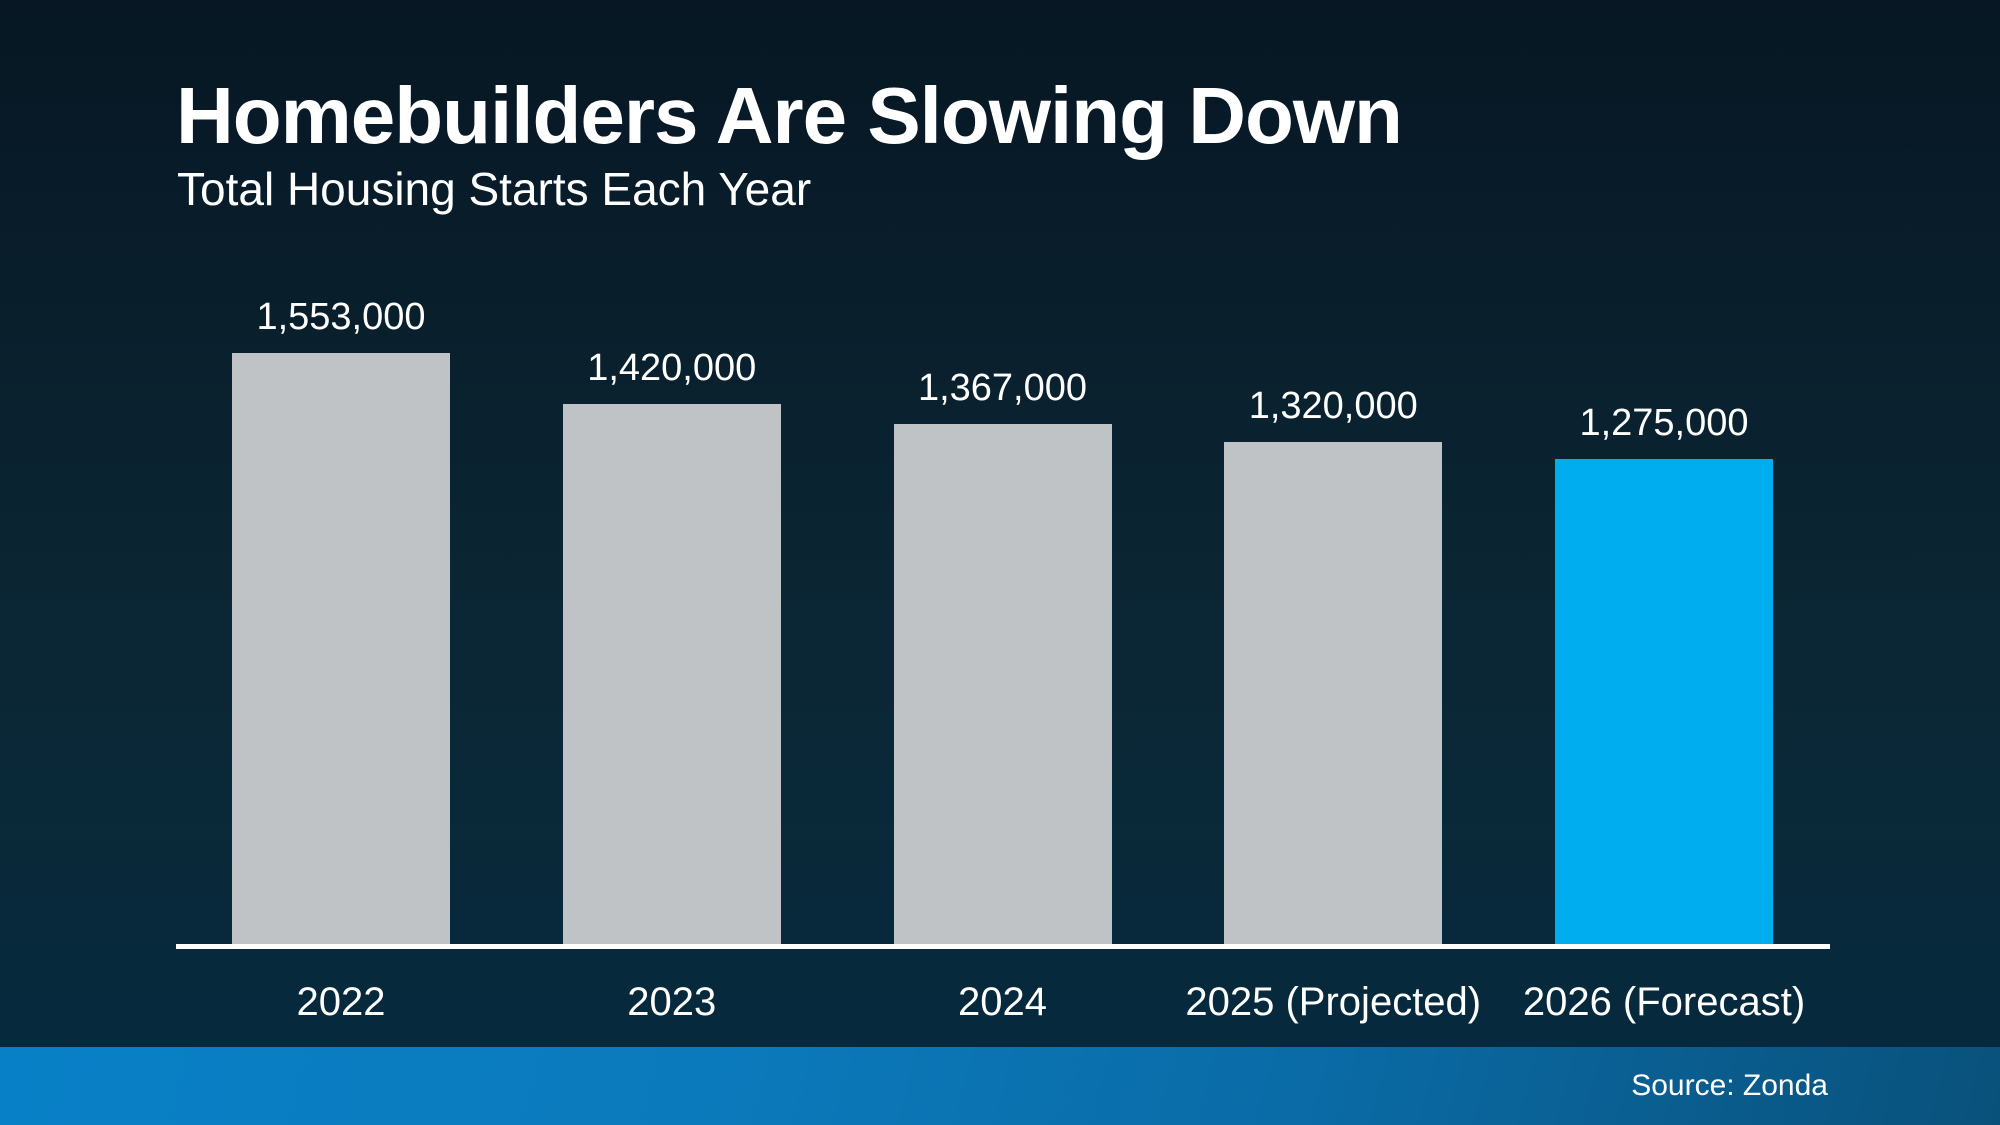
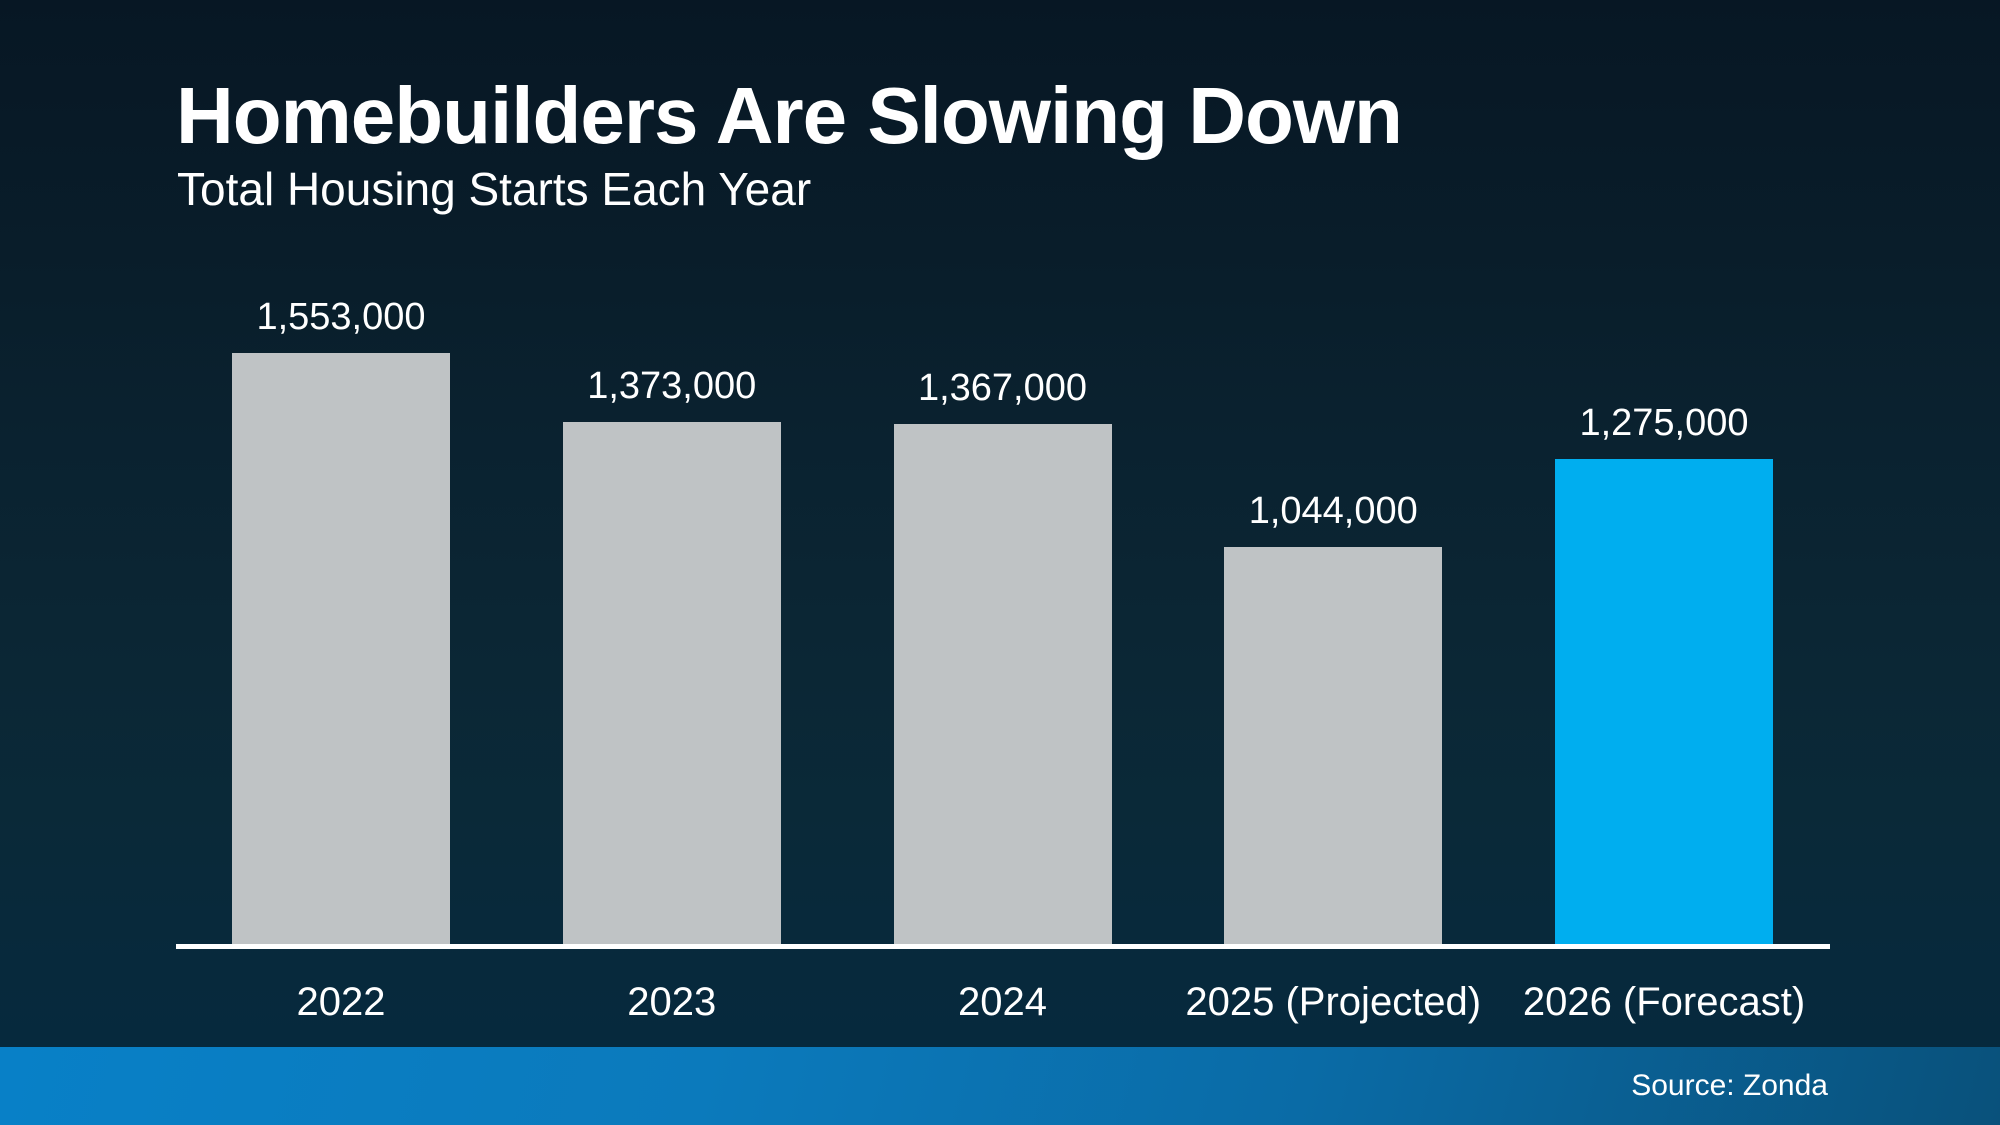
2023: 1,420,000 -> 1,373,000
2025 (Projected): 1,320,000 -> 1,044,000
